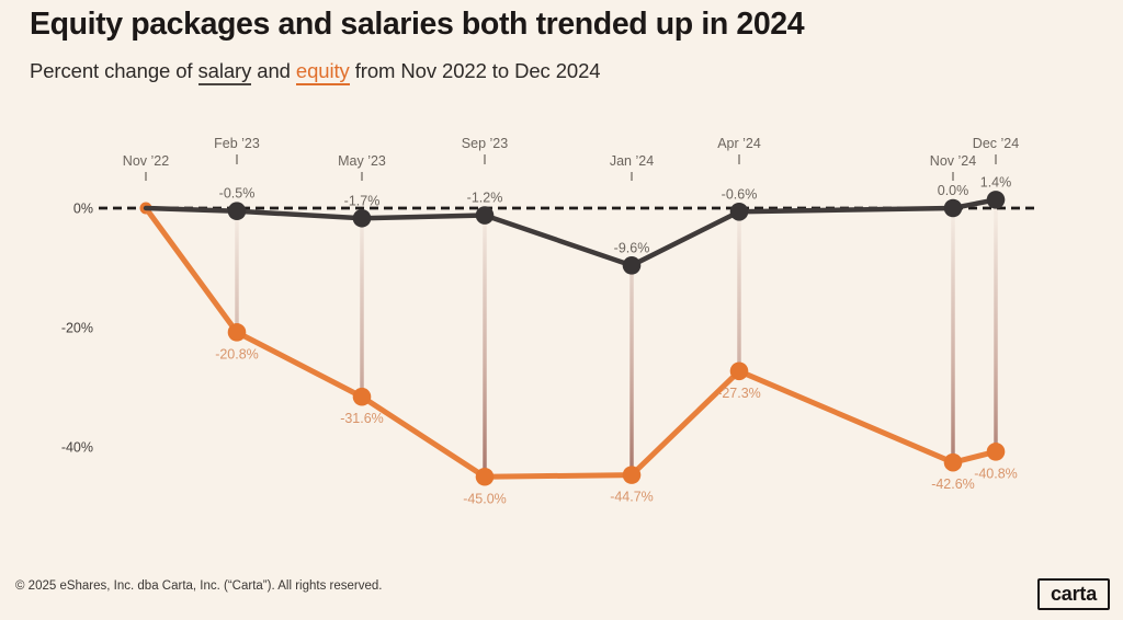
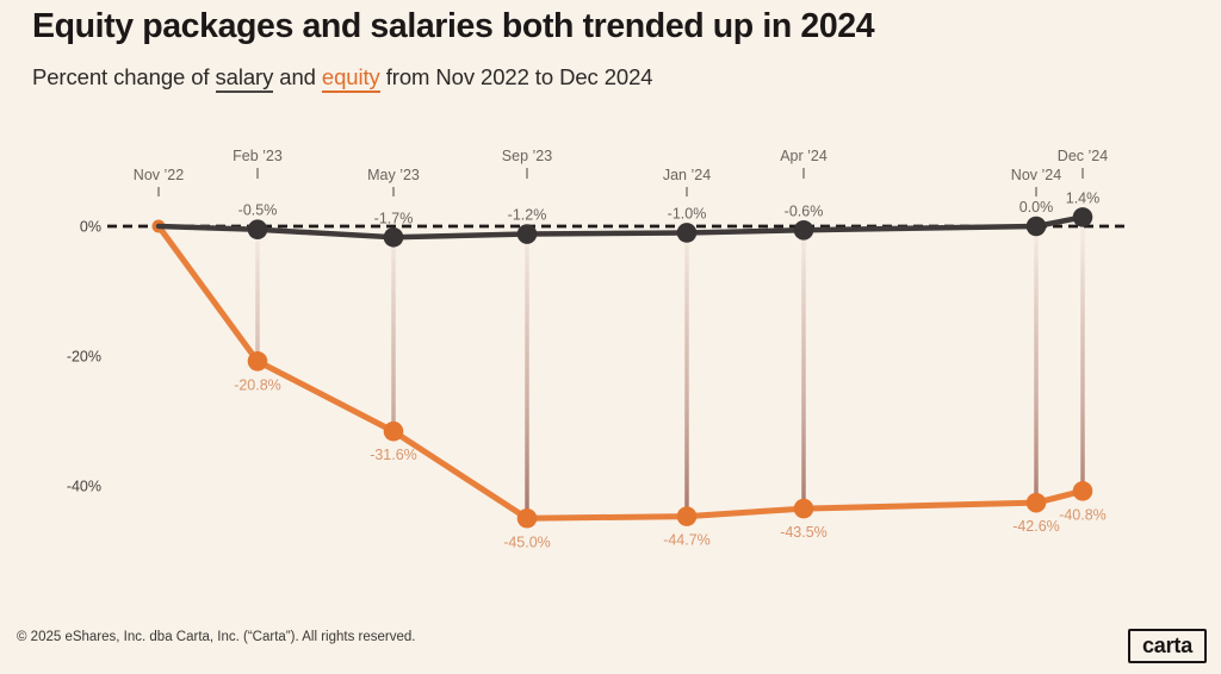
salary/Jan ’24: -9.6% -> -1.0%
equity/Apr ’24: -27.3% -> -43.5%
